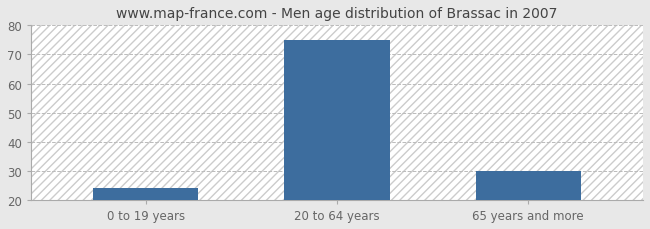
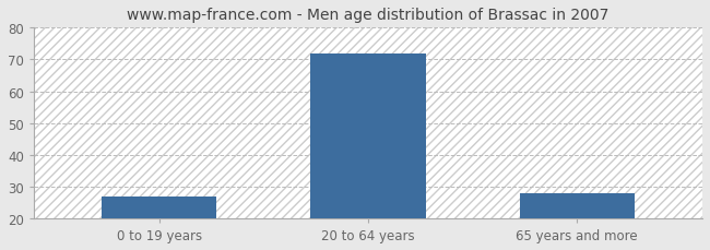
0 to 19 years: 24 -> 27
20 to 64 years: 75 -> 72
65 years and more: 30 -> 28
